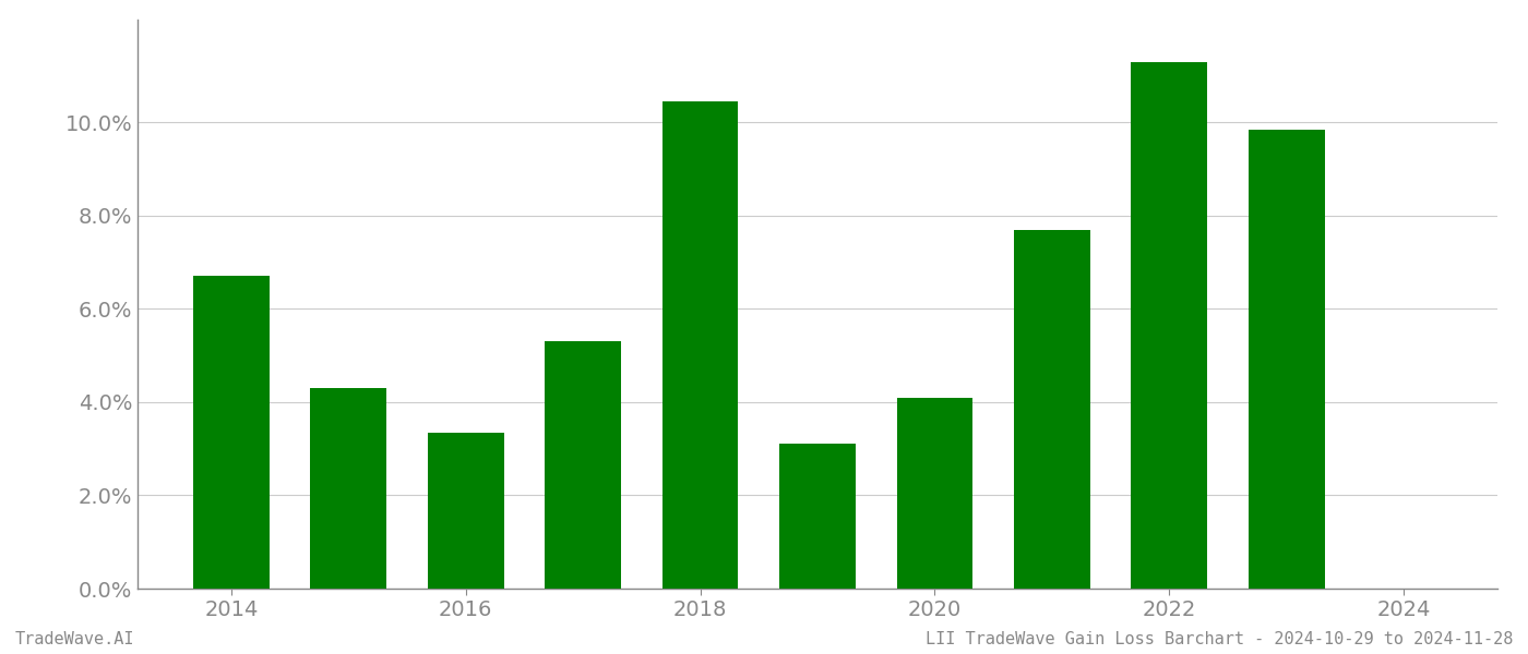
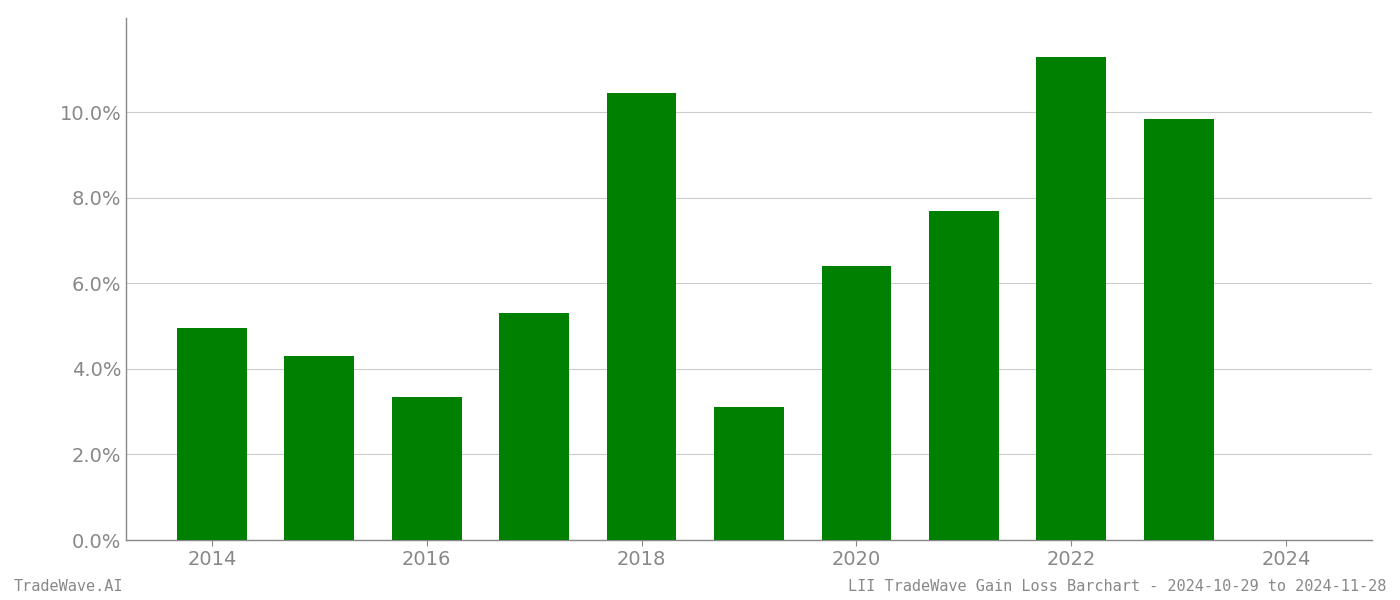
2014: 6.70% -> 4.95%
2020: 4.10% -> 6.40%
